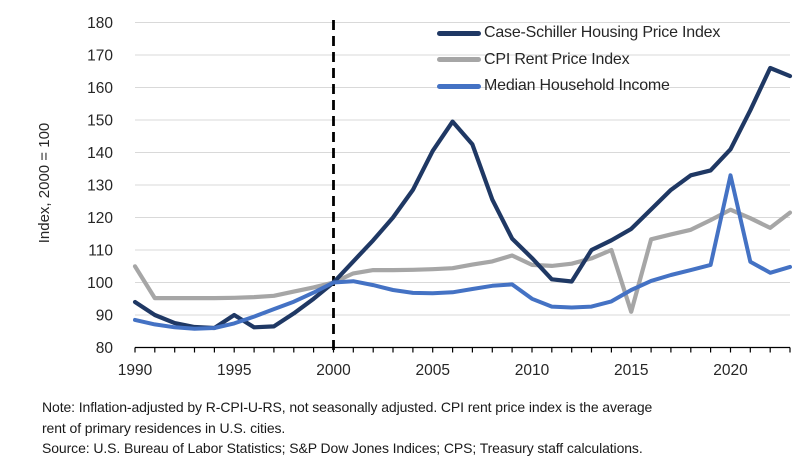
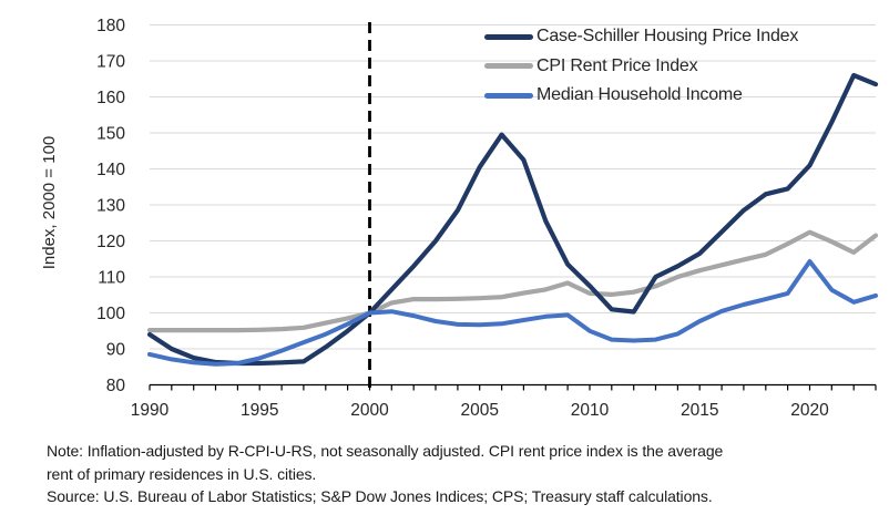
CPI Rent Price Index/1990: 105 -> 95
Case-Schiller Housing Price Index/1995: 90 -> 86
CPI Rent Price Index/2015: 91 -> 112
Median Household Income/2020: 133 -> 114
